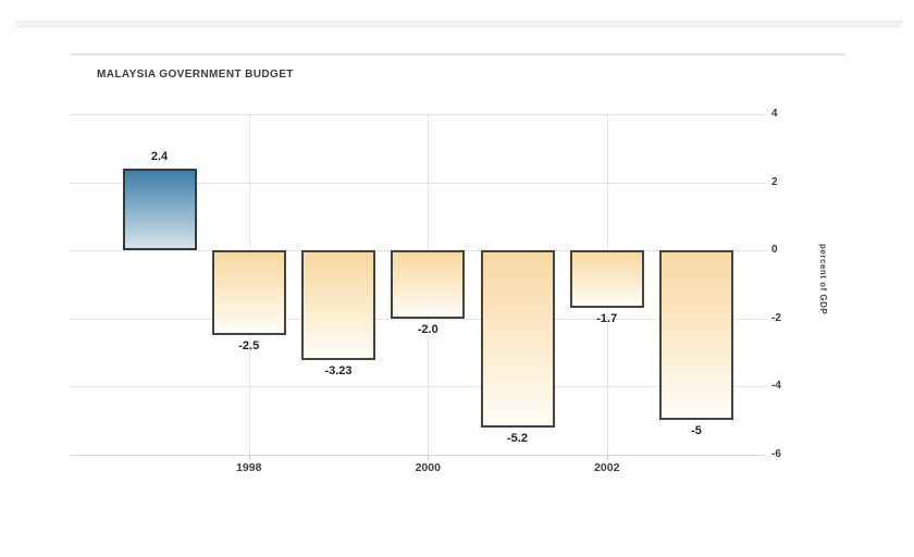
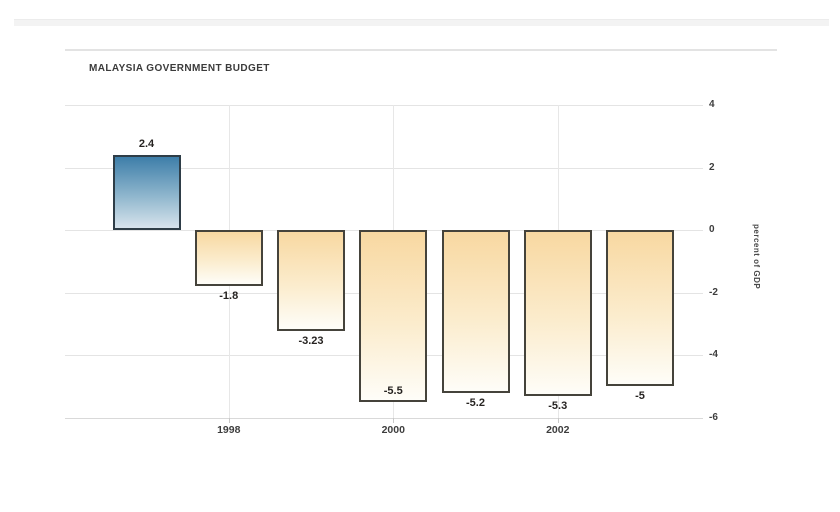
1998: -2.5 -> -1.8
2000: -2.0 -> -5.5
2002: -1.7 -> -5.3
